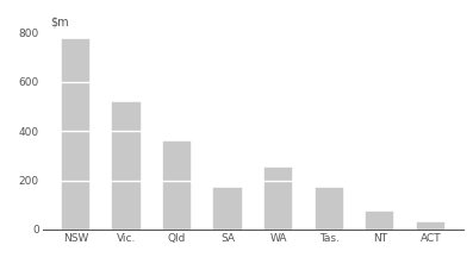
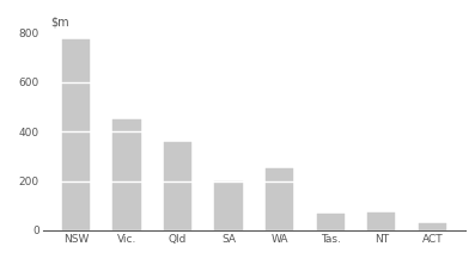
Vic.: 515 -> 450
SA: 170 -> 200
Tas.: 170 -> 65
